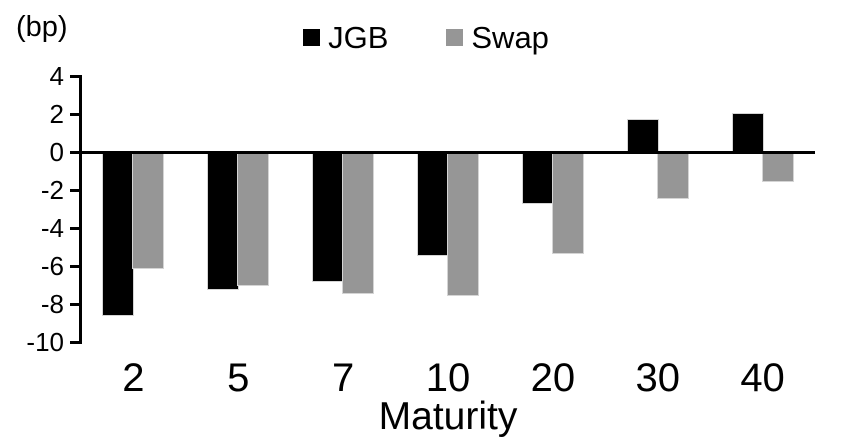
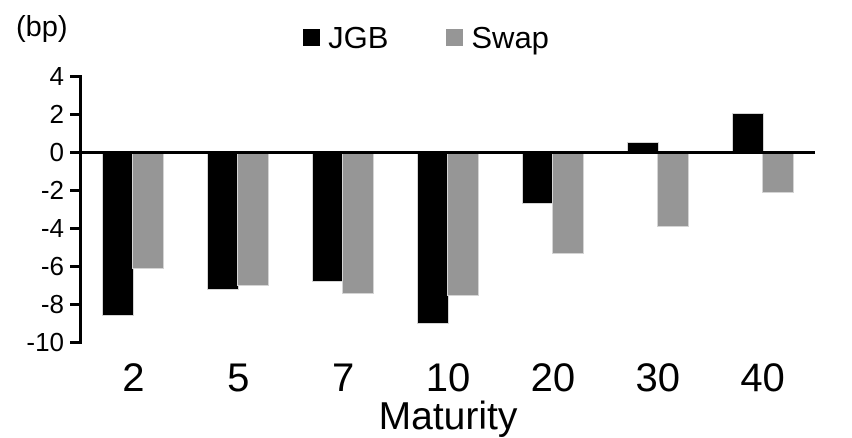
JGB/10: -5.4 -> -9.0
JGB/30: 1.7 -> 0.5
Swap/30: -2.4 -> -3.9
Swap/40: -1.5 -> -2.1
